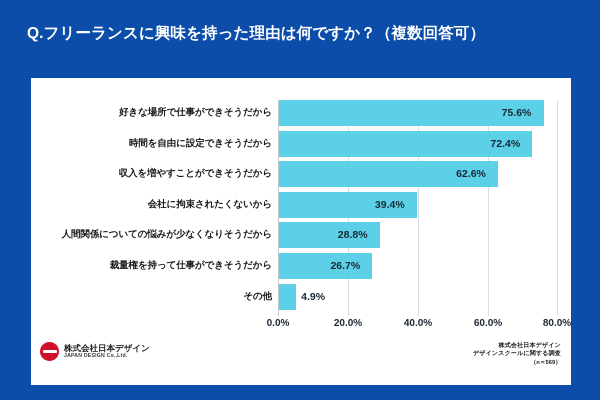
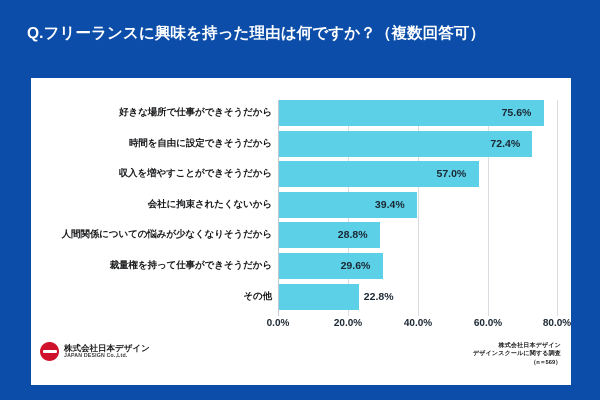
収入を増やすことができそうだから: 62.6% -> 57.0%
裁量権を持って仕事ができそうだから: 26.7% -> 29.6%
その他: 4.9% -> 22.8%
